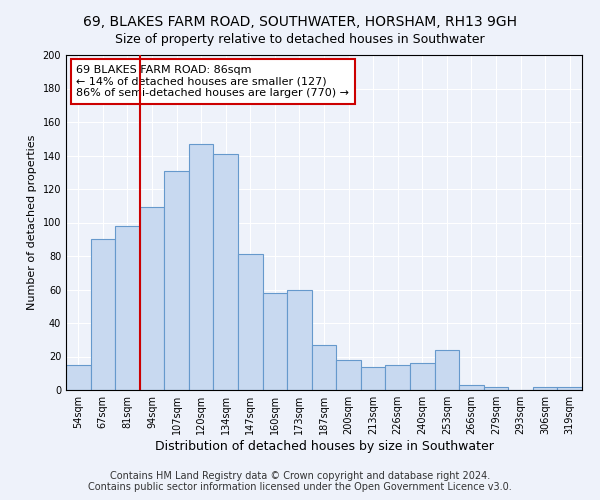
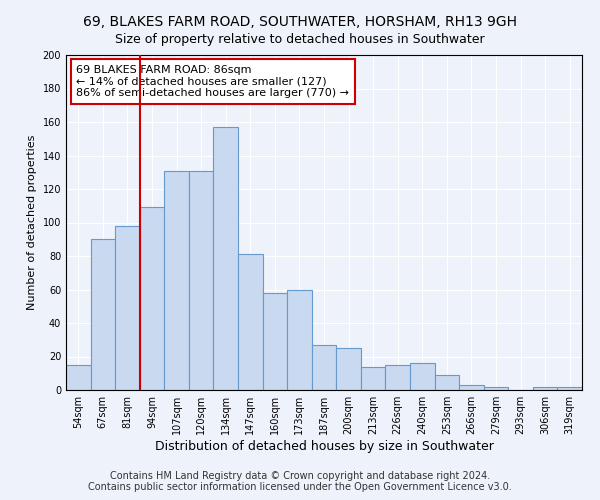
120sqm: 147 -> 131
134sqm: 141 -> 157
200sqm: 18 -> 25
253sqm: 24 -> 9
